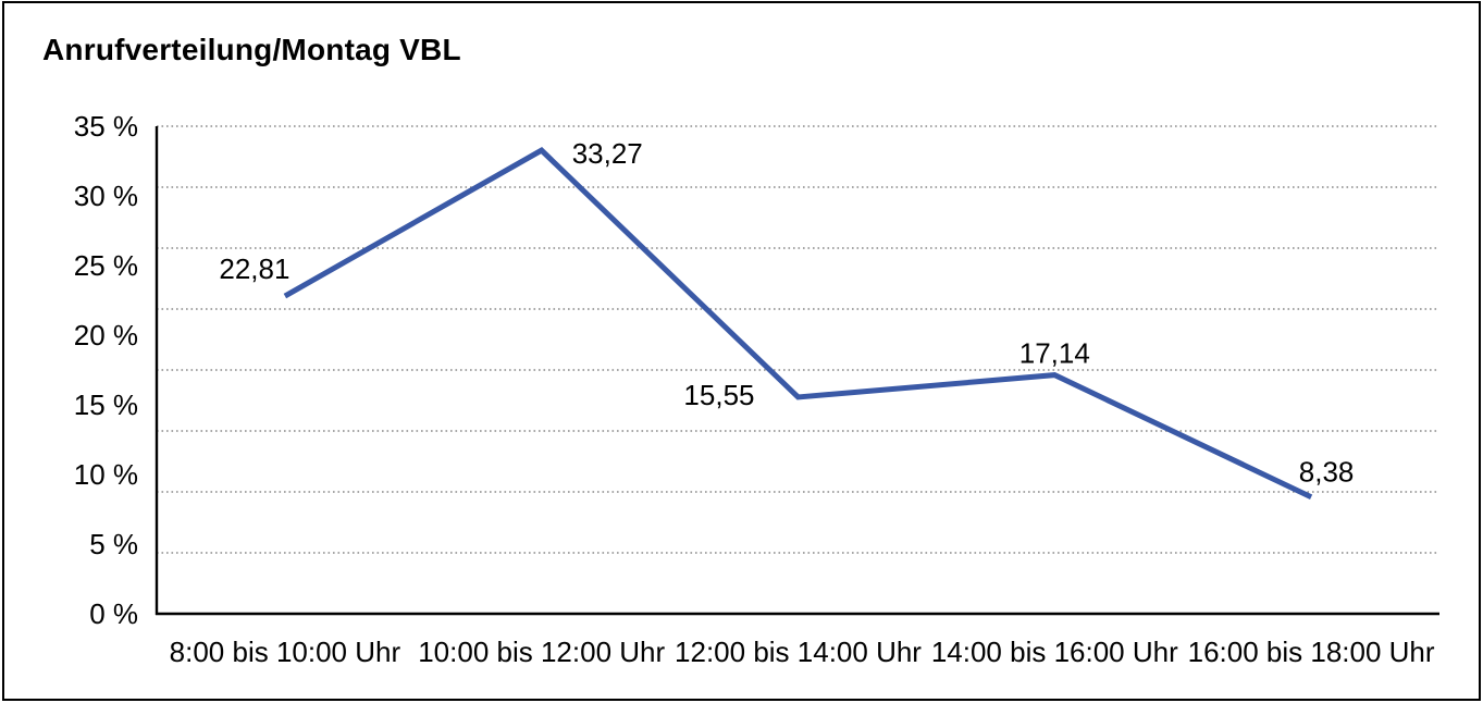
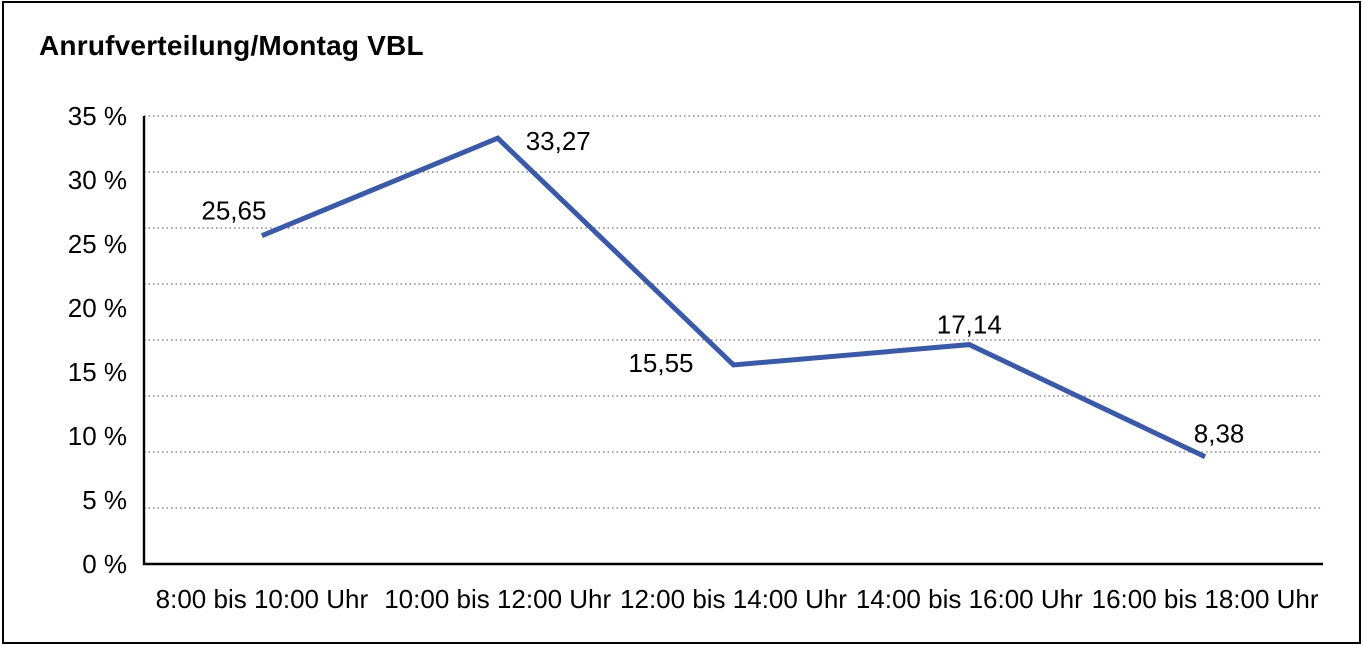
8:00 bis 10:00 Uhr: 22,81 -> 25,65
